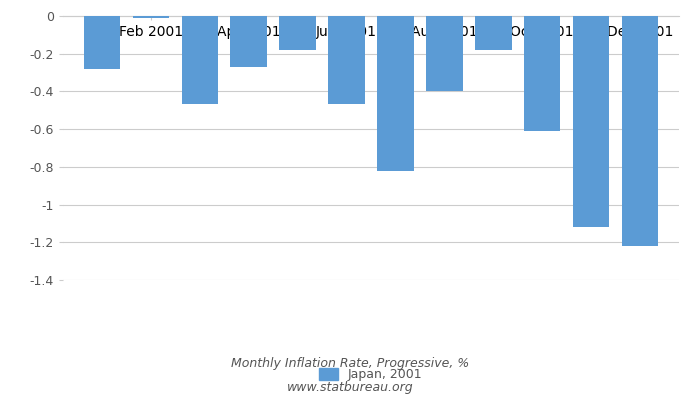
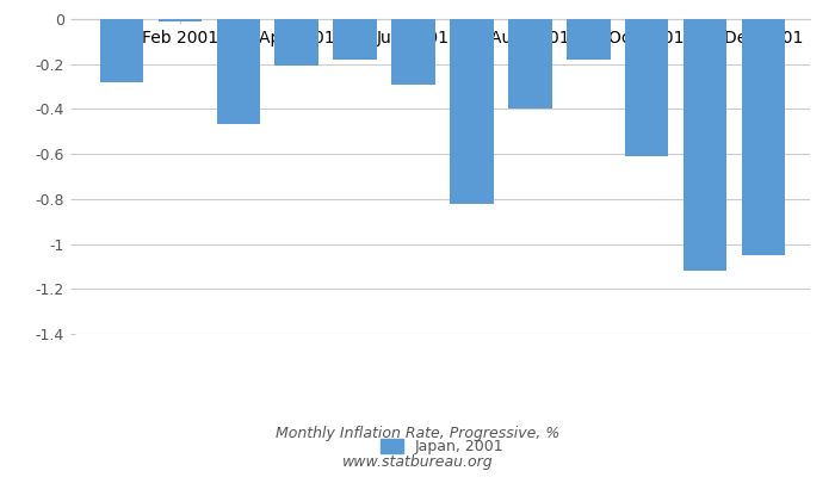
Apr 2001: -0.27 -> -0.21
Jun 2001: -0.47 -> -0.29
Dec 2001: -1.22 -> -1.05
